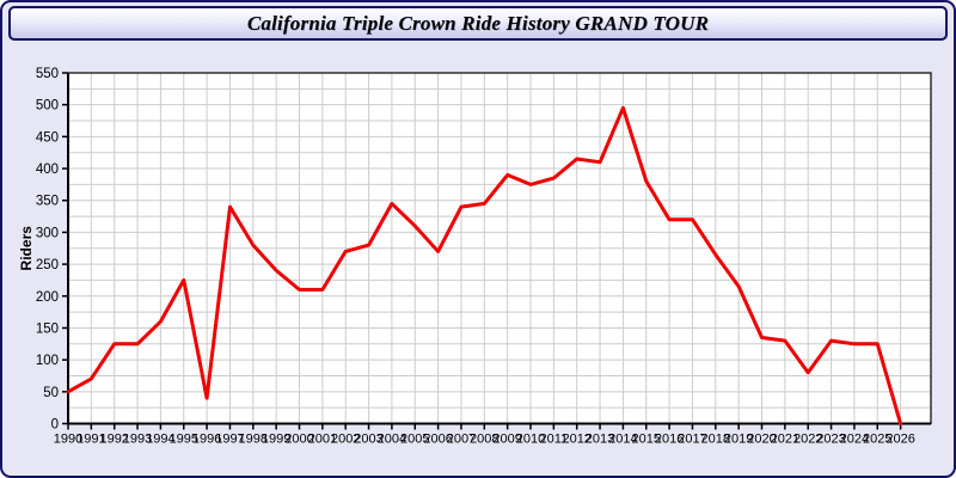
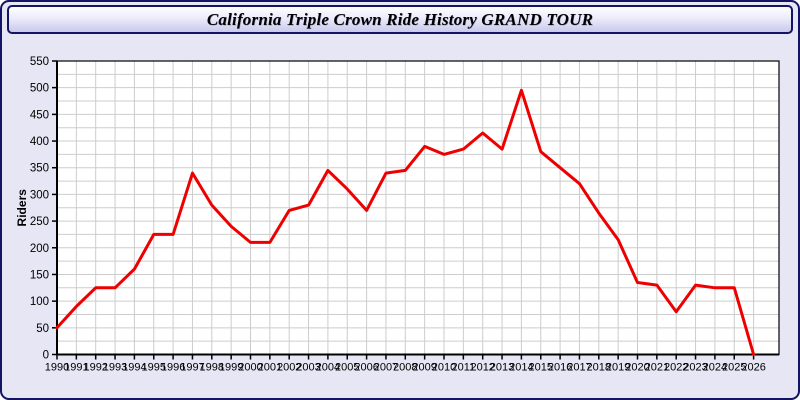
1991: 70 -> 90
1996: 40 -> 220
2013: 410 -> 380
2016: 320 -> 350
